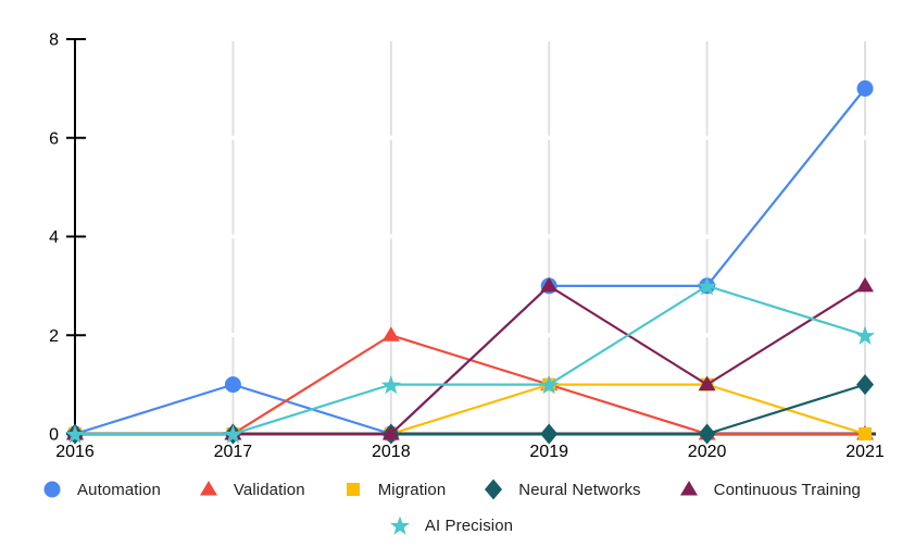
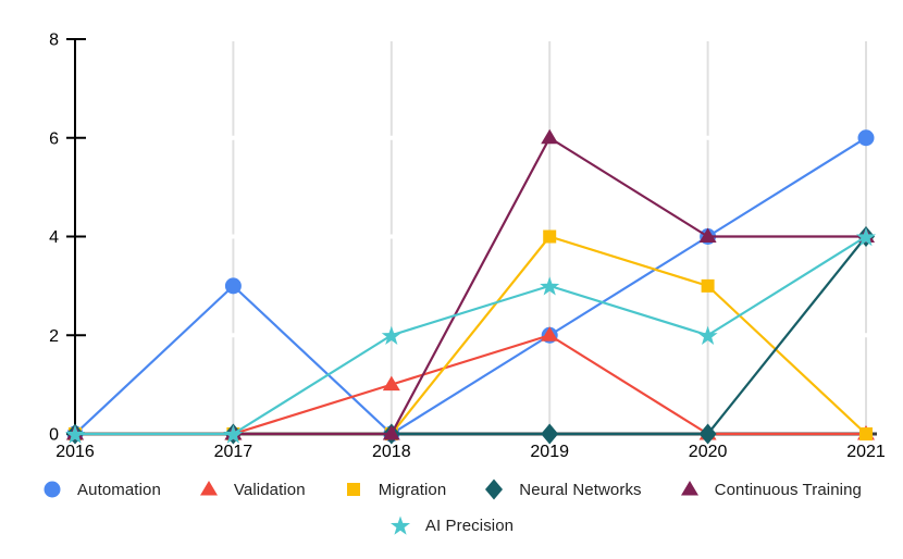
Automation/2017: 1 -> 3
Validation/2018: 2 -> 1
AI Precision/2018: 1 -> 2
Automation/2019: 3 -> 2
Validation/2019: 1 -> 2
Migration/2019: 1 -> 4
Continuous Training/2019: 3 -> 6
AI Precision/2019: 1 -> 3
Automation/2020: 3 -> 4
Migration/2020: 1 -> 3
Continuous Training/2020: 1 -> 4
AI Precision/2020: 3 -> 2
Automation/2021: 7 -> 6
Neural Networks/2021: 1 -> 4
Continuous Training/2021: 3 -> 4
AI Precision/2021: 2 -> 4
